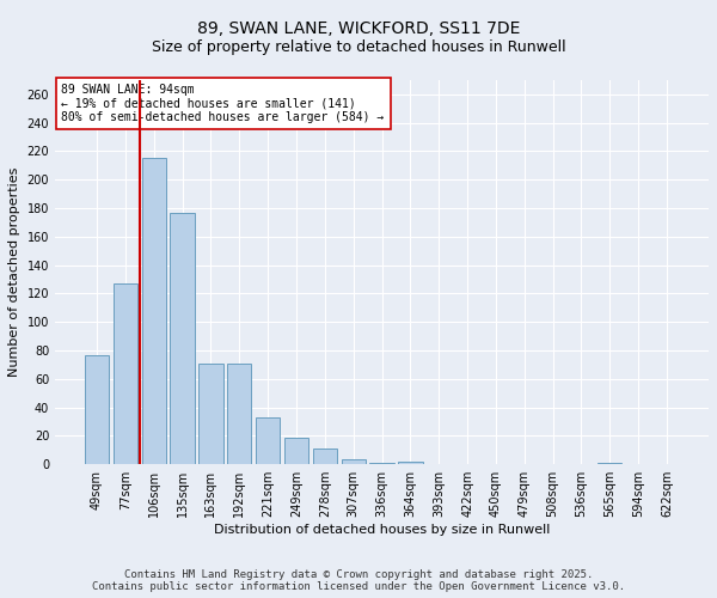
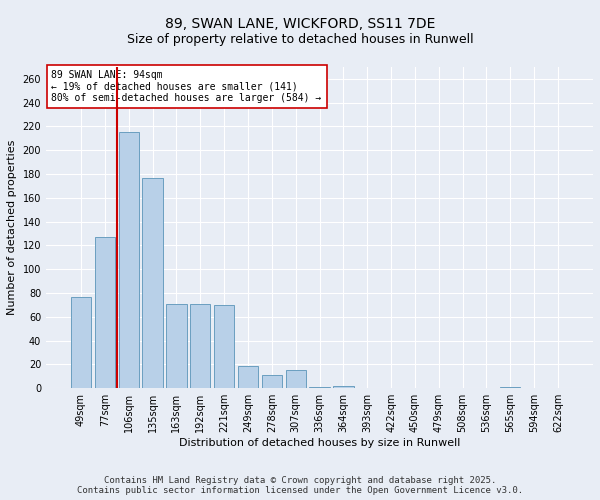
221sqm: 33 -> 70
307sqm: 4 -> 15
